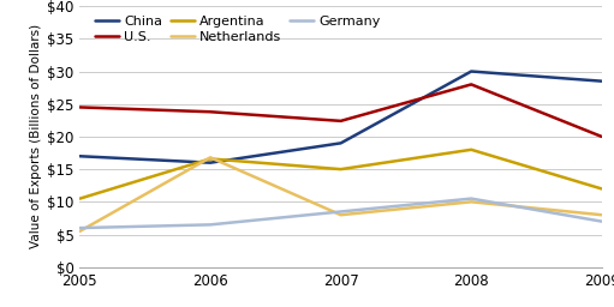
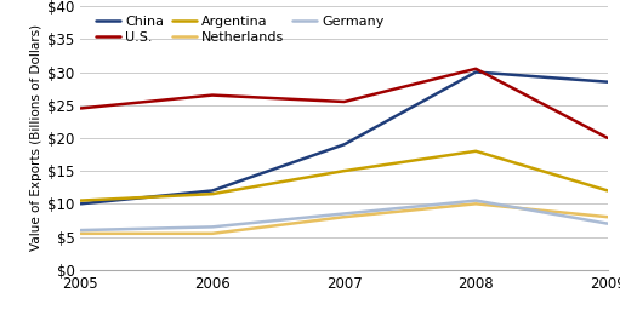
China/2005: $17.0 -> $10.0
China/2006: $16.0 -> $12.0
U.S./2006: $23.8 -> $26.5
Argentina/2006: $16.6 -> $11.5
Netherlands/2006: $16.8 -> $5.5
U.S./2007: $22.4 -> $25.5
U.S./2008: $28.0 -> $30.5
